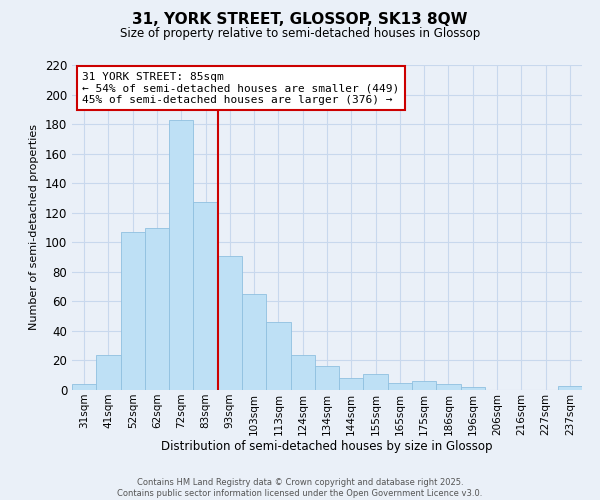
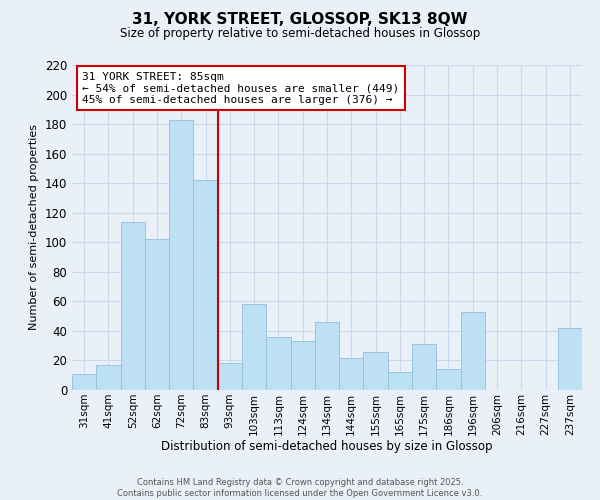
31sqm: 4 -> 11
41sqm: 24 -> 17
52sqm: 107 -> 114
62sqm: 110 -> 102
83sqm: 127 -> 142
93sqm: 91 -> 18
103sqm: 65 -> 58
113sqm: 46 -> 36
124sqm: 24 -> 33
134sqm: 16 -> 46
144sqm: 8 -> 22
155sqm: 11 -> 26
165sqm: 5 -> 12
175sqm: 6 -> 31
186sqm: 4 -> 14
196sqm: 2 -> 53
237sqm: 3 -> 42
